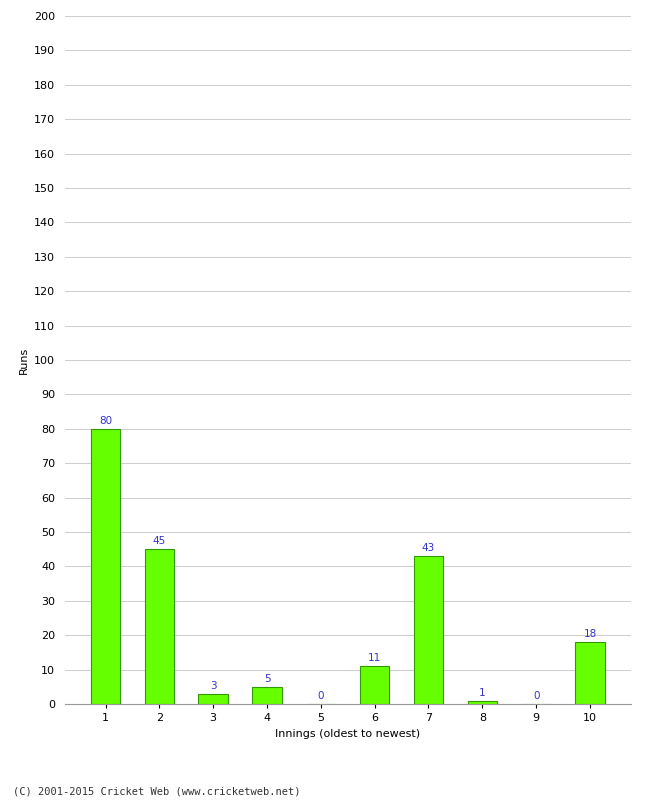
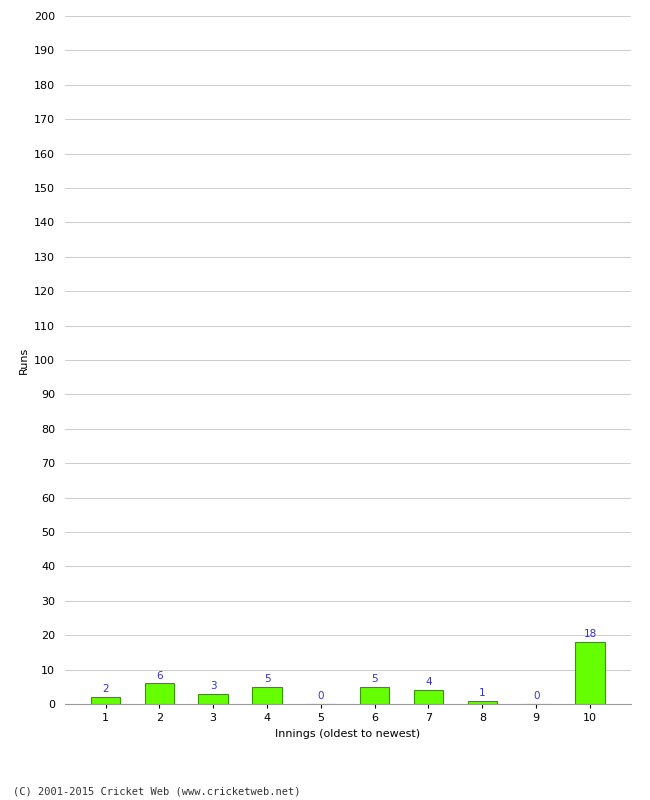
1: 80 -> 2
2: 45 -> 6
6: 11 -> 5
7: 43 -> 4
